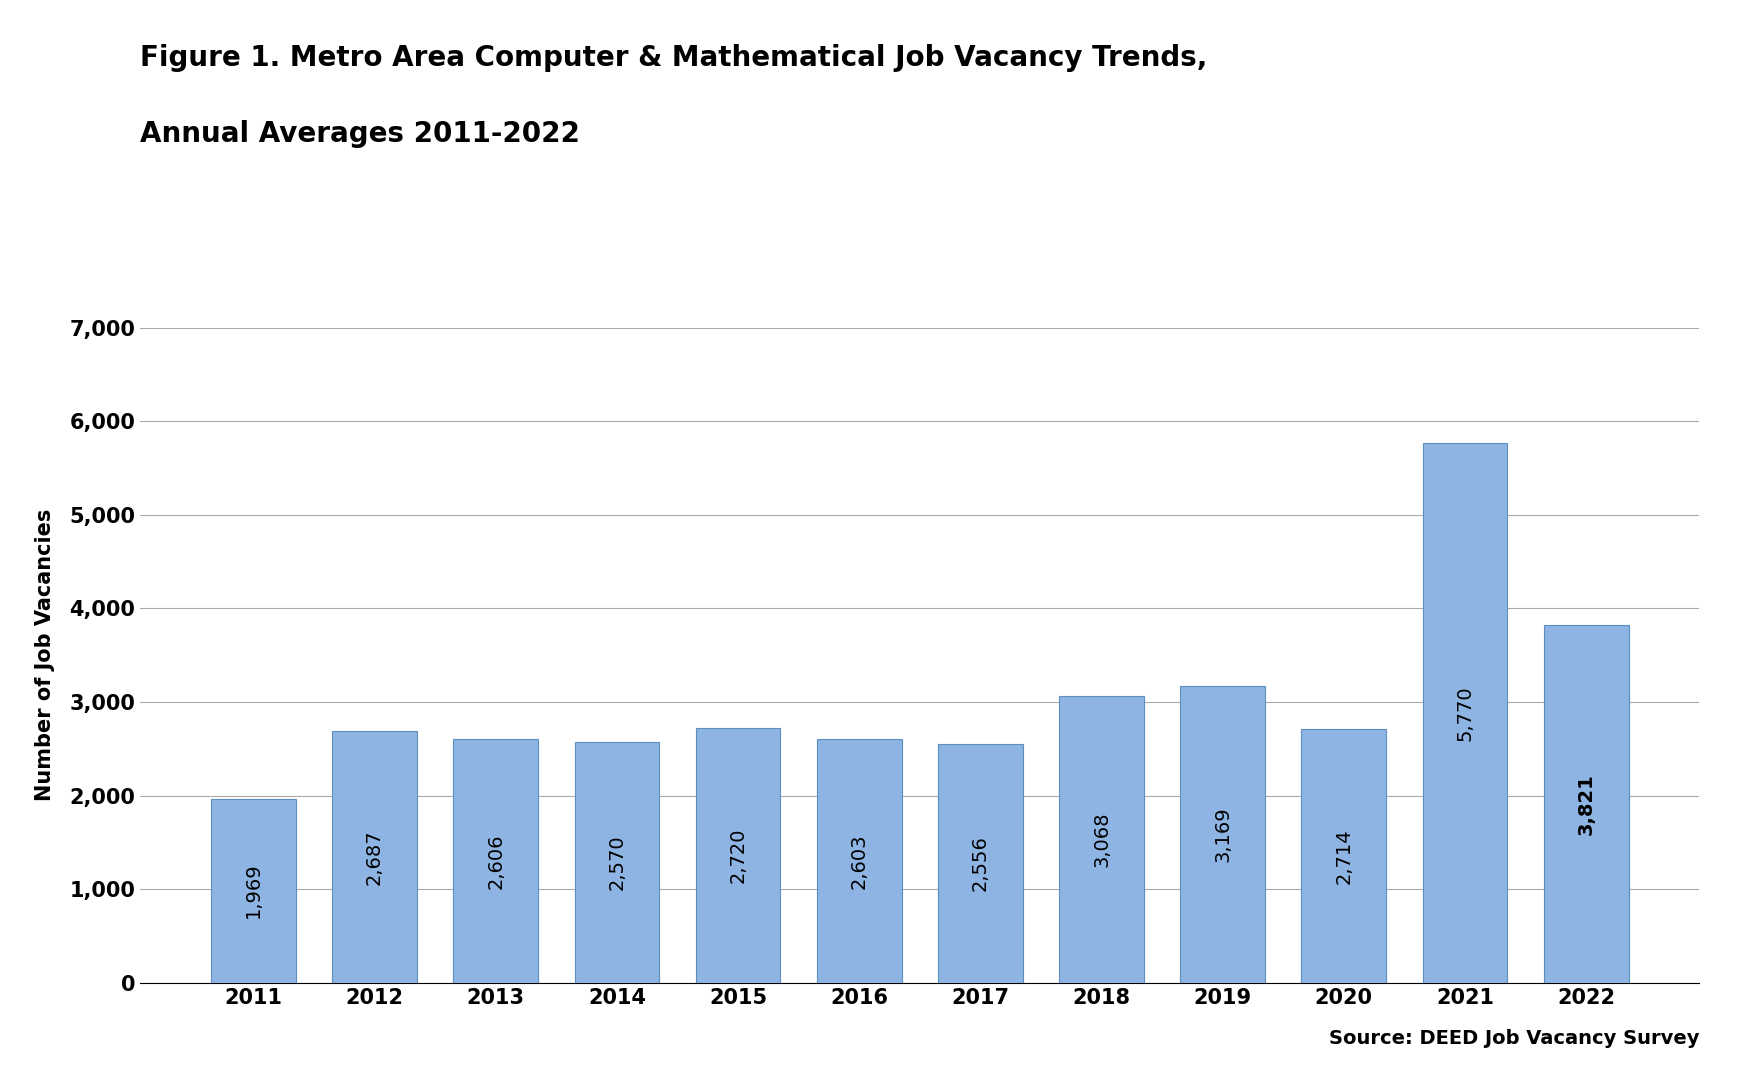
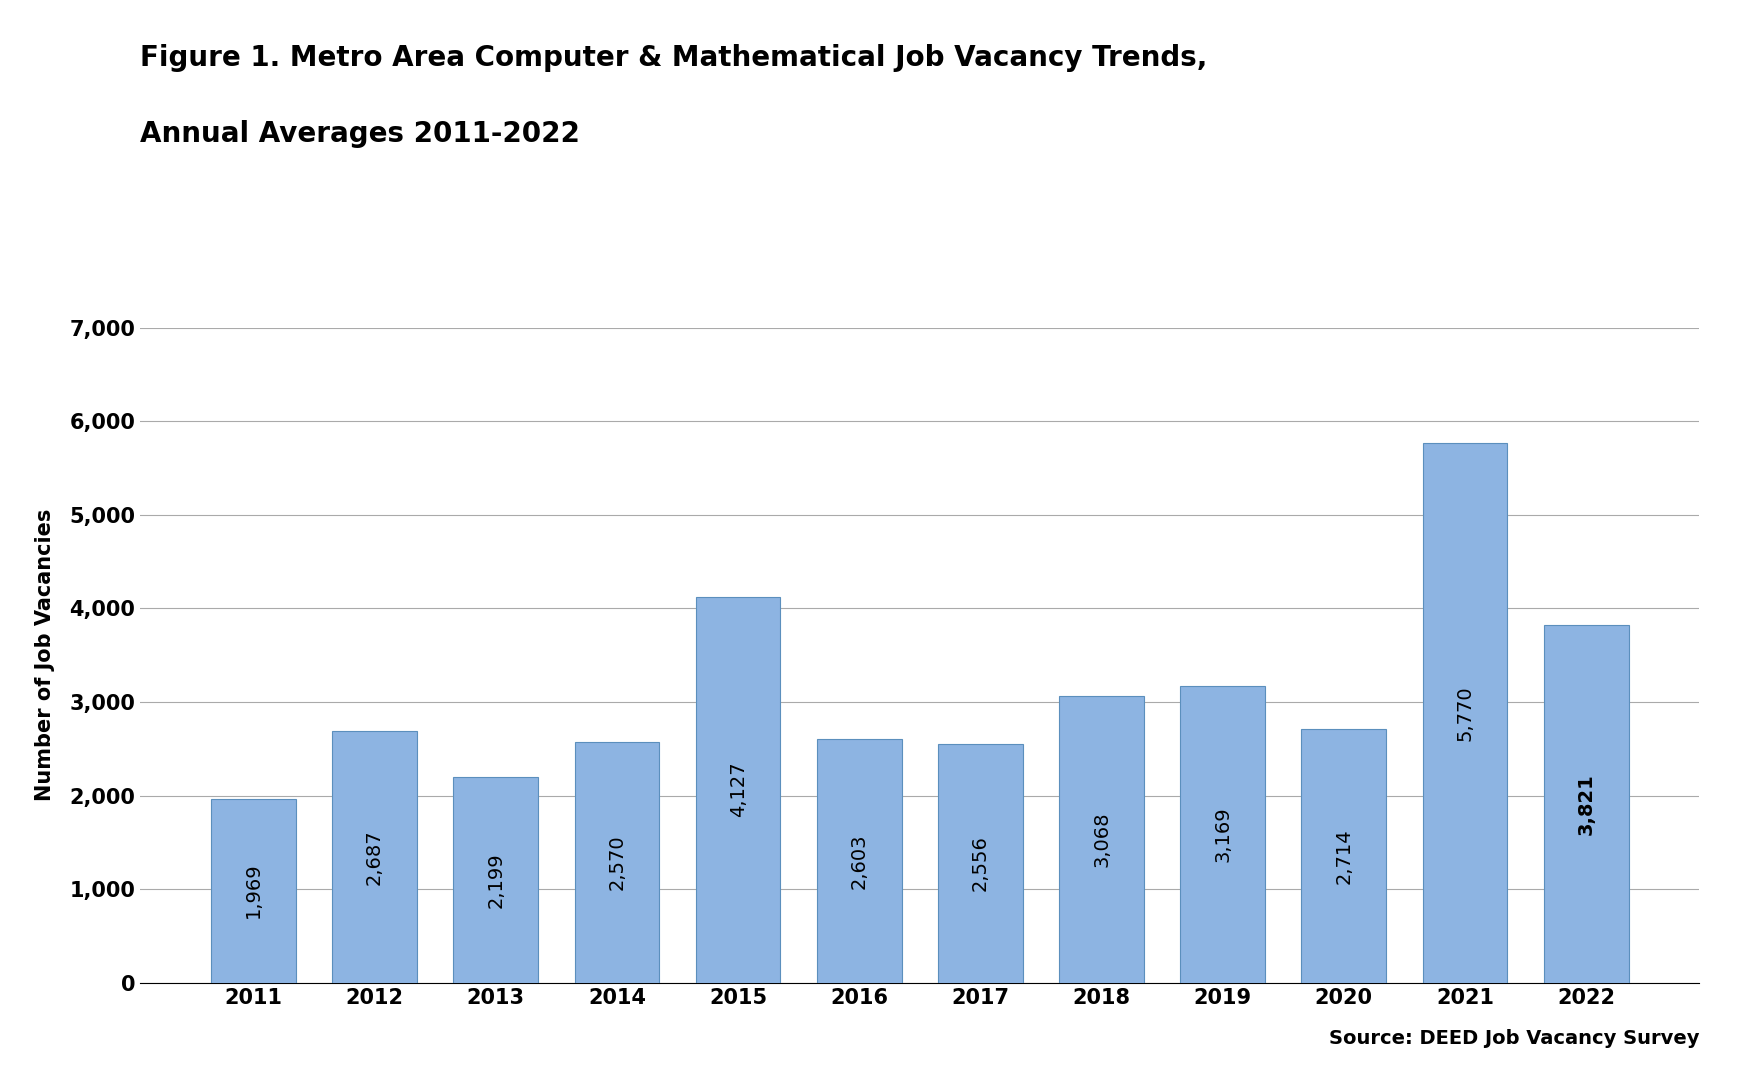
2013: 2,606 -> 2,199
2015: 2,720 -> 4,127
